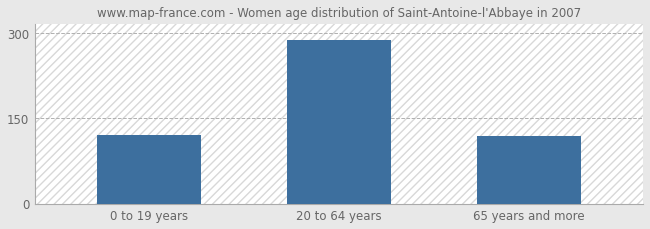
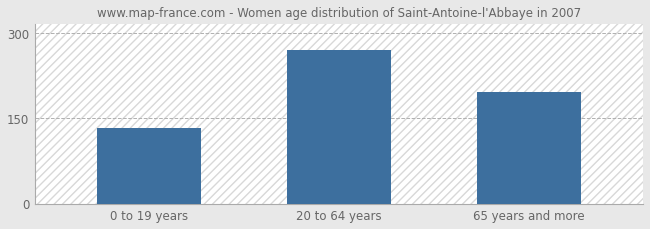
0 to 19 years: 120 -> 132
20 to 64 years: 287 -> 270
65 years and more: 118 -> 196
